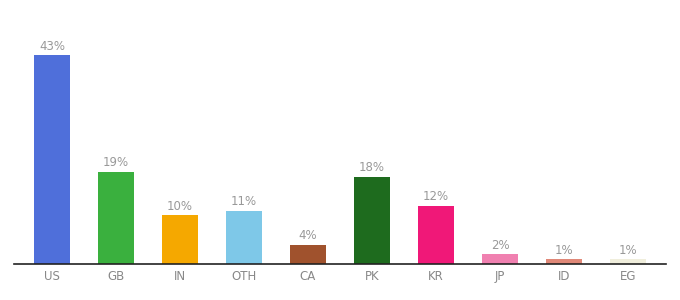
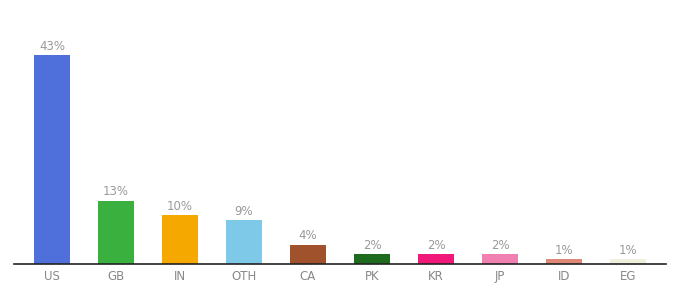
GB: 19% -> 13%
OTH: 11% -> 9%
PK: 18% -> 2%
KR: 12% -> 2%
